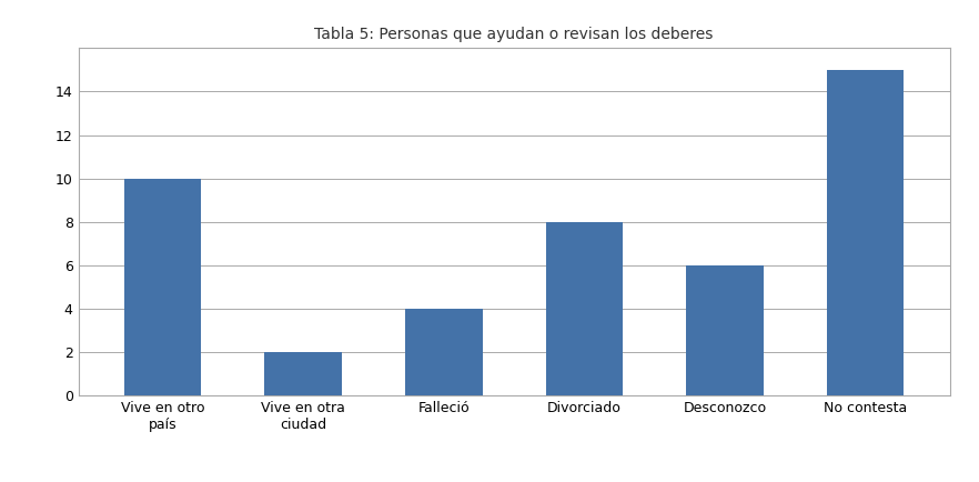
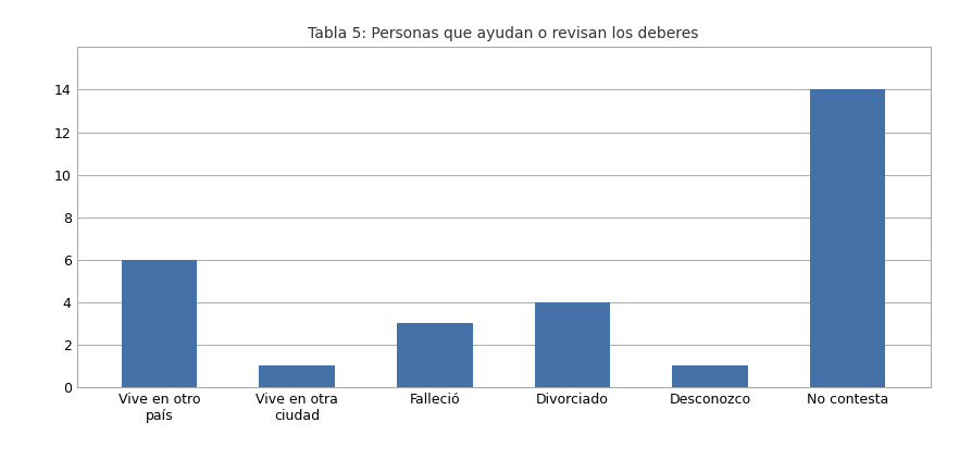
Vive en otro país: 10 -> 6
Vive en otra ciudad: 2 -> 1
Falleció: 4 -> 3
Divorciado: 8 -> 4
Desconozco: 6 -> 1
No contesta: 15 -> 14
